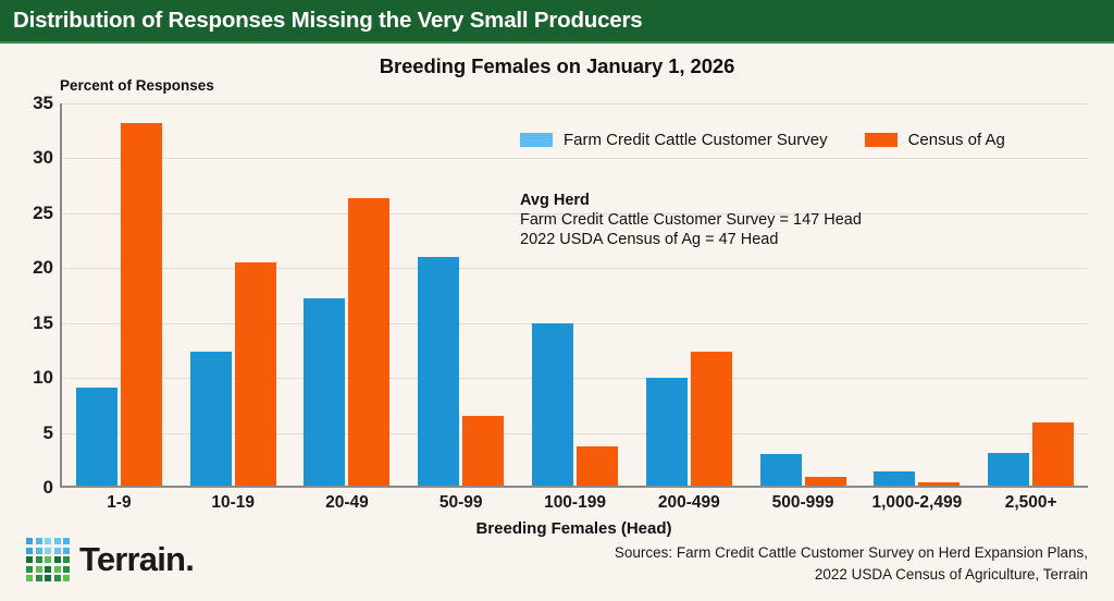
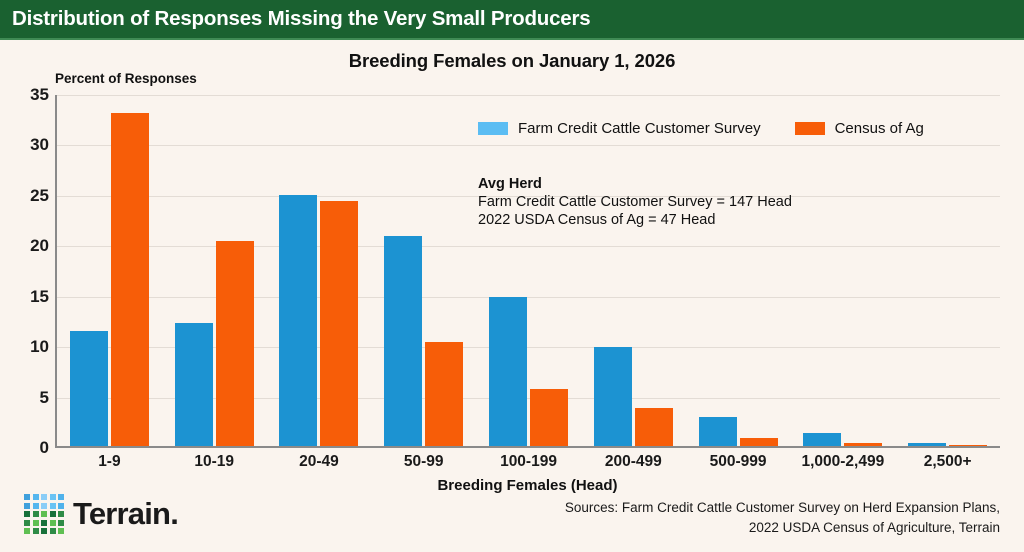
Farm Credit Cattle Customer Survey/1-9: 8.9 -> 11.4
Farm Credit Cattle Customer Survey/20-49: 17.1 -> 24.9
Census of Ag/20-49: 26.2 -> 24.3
Census of Ag/50-99: 6.3 -> 10.3
Census of Ag/100-199: 3.6 -> 5.7
Census of Ag/200-499: 12.2 -> 3.8
Farm Credit Cattle Customer Survey/2,500+: 3.0 -> 0.3
Census of Ag/2,500+: 5.8 -> 0.1
